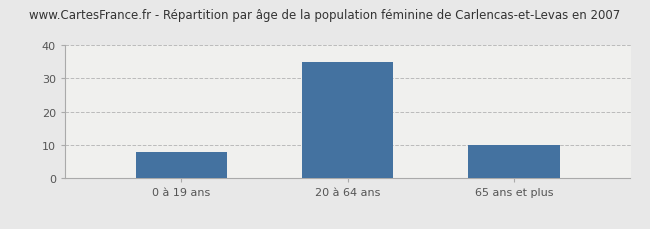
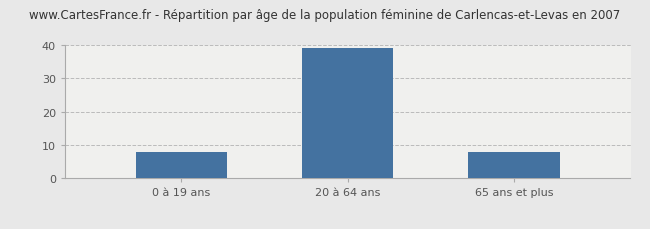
20 à 64 ans: 35 -> 39
65 ans et plus: 10 -> 8
